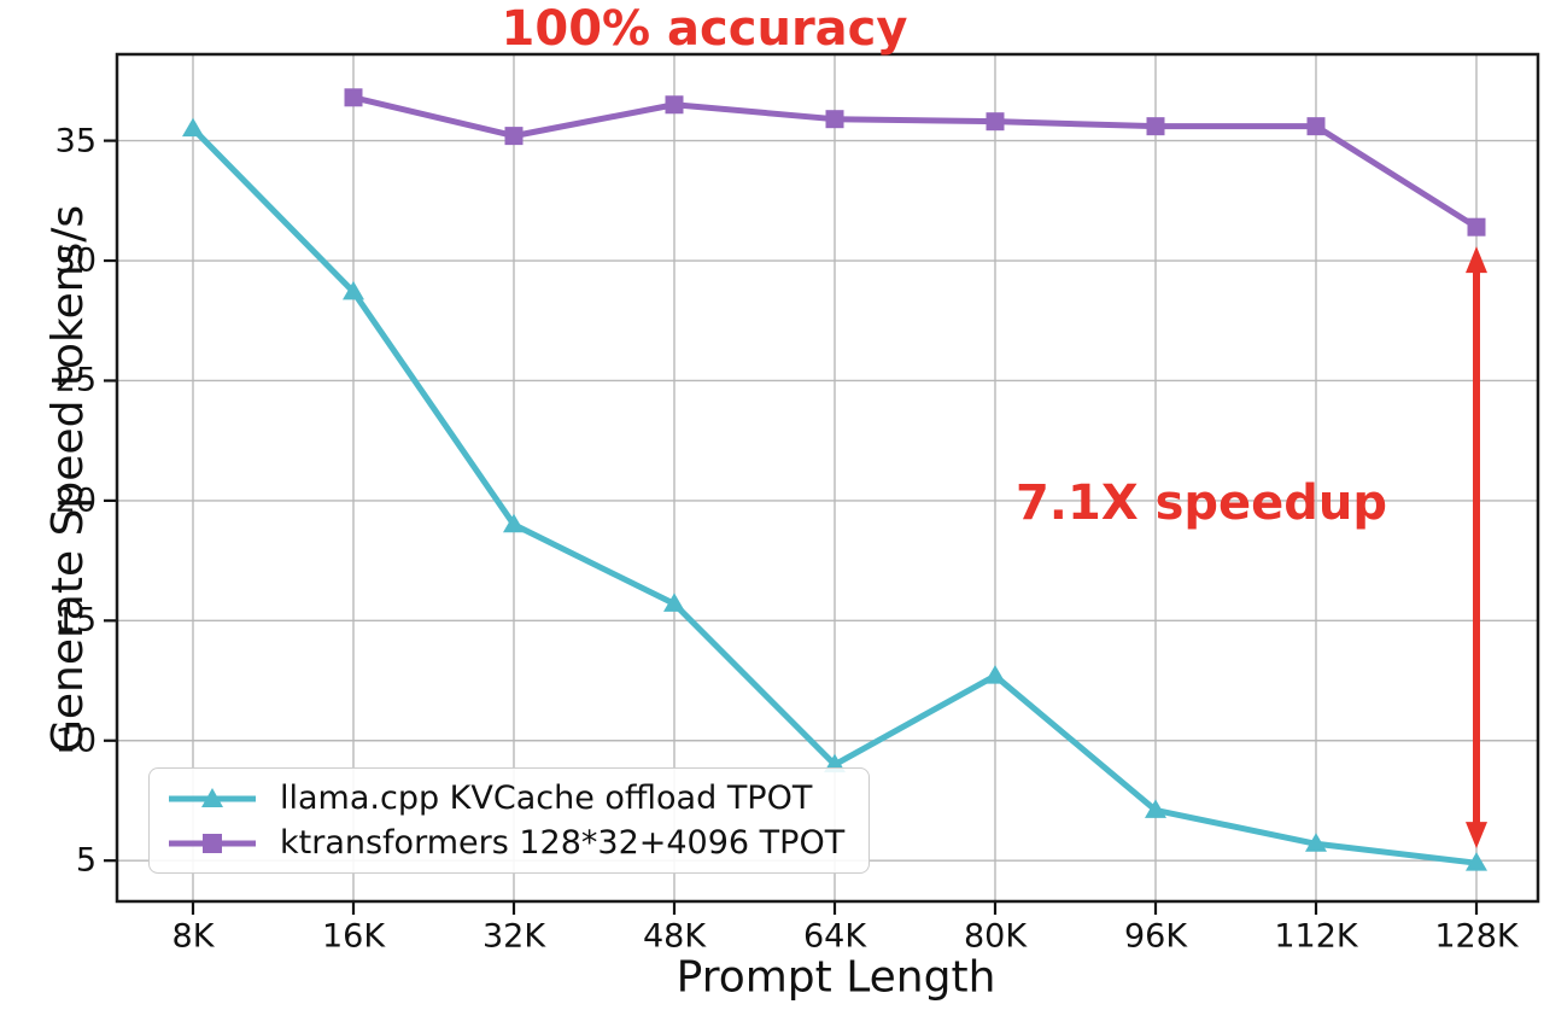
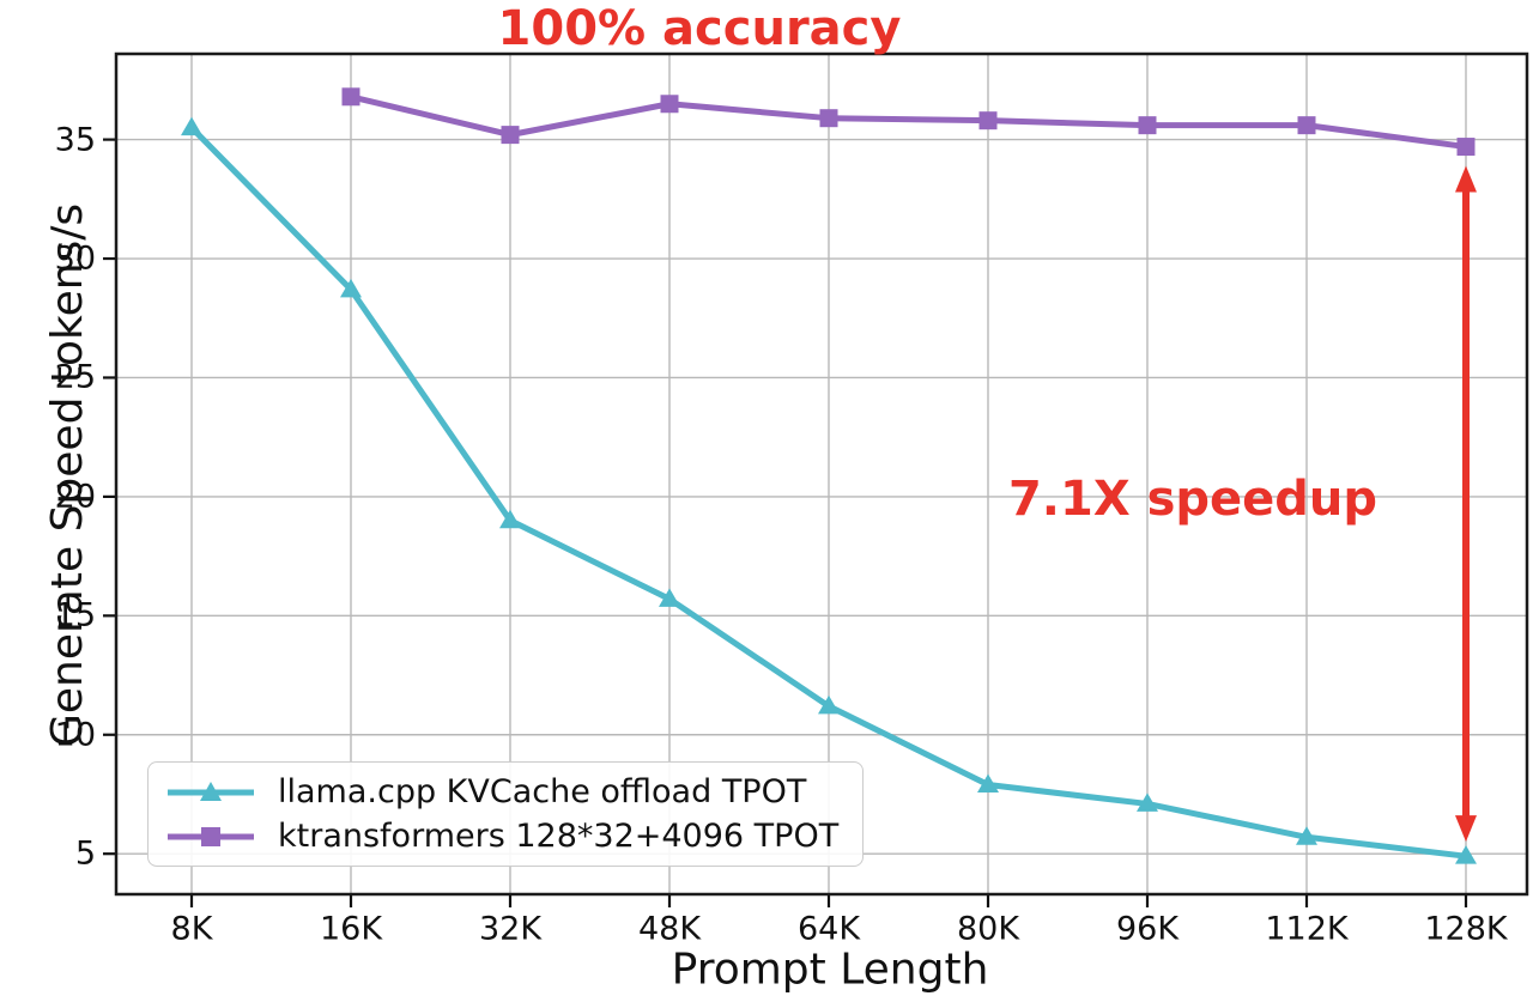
llama.cpp KVCache offload TPOT/64K: 9.0 -> 11.2
llama.cpp KVCache offload TPOT/80K: 12.7 -> 7.9
ktransformers 128*32+4096 TPOT/128K: 31.4 -> 34.7
